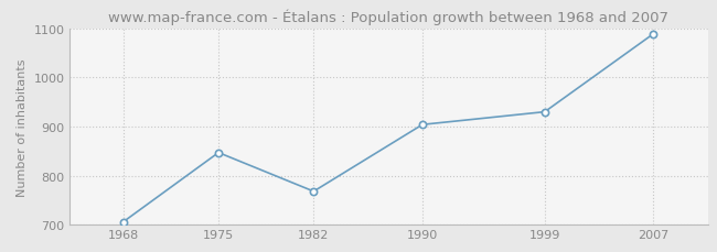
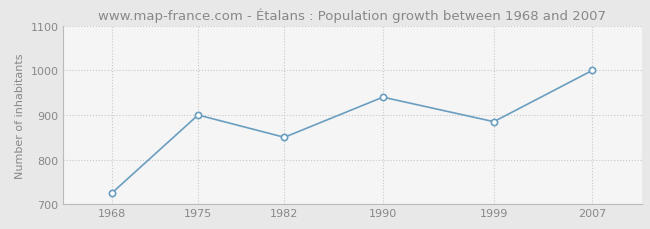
1968: 706 -> 725
1975: 847 -> 900
1982: 768 -> 850
1990: 904 -> 940
1999: 930 -> 885
2007: 1089 -> 1000
